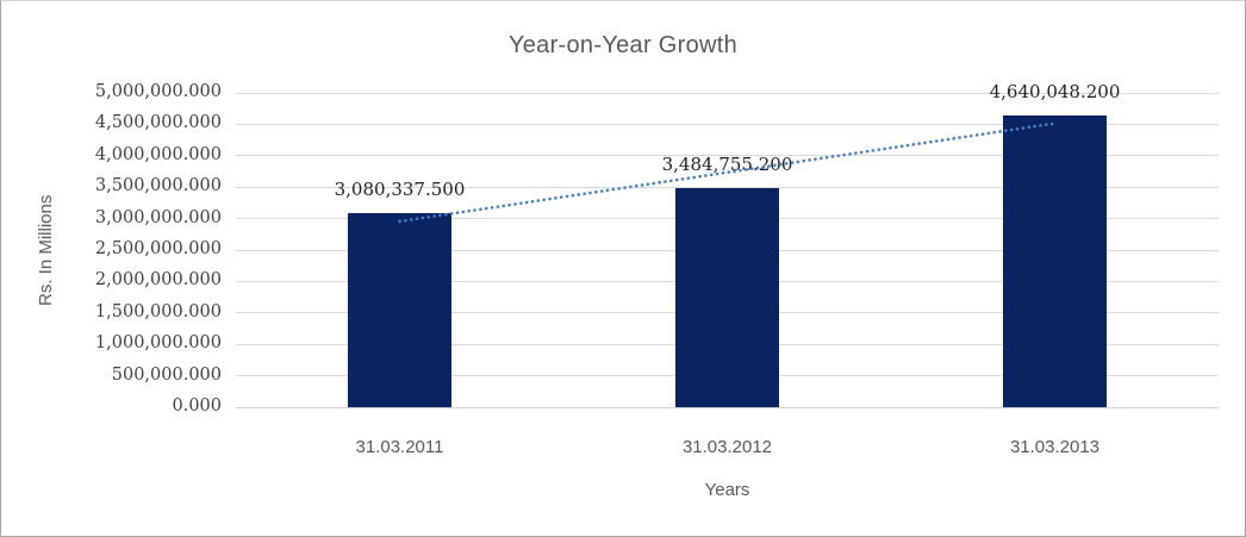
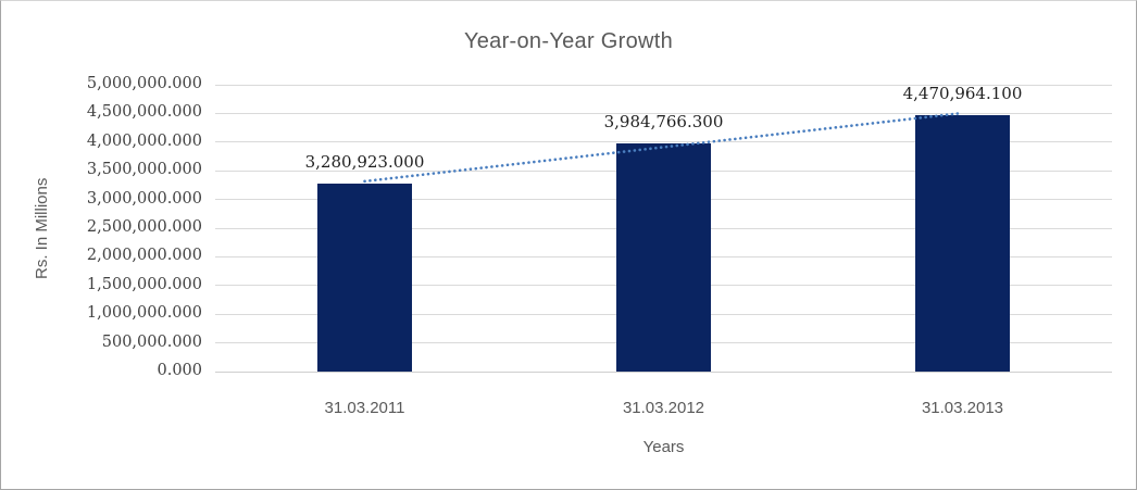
31.03.2011: 3,080,337.500 -> 3,280,923.000
31.03.2012: 3,484,755.200 -> 3,984,766.300
31.03.2013: 4,640,048.200 -> 4,470,964.100
